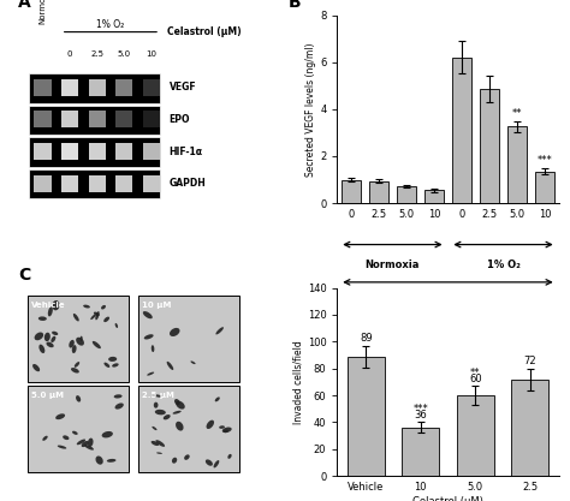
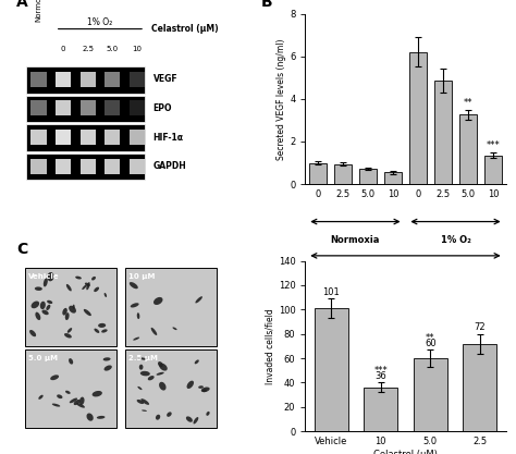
Vehicle: 89 -> 101
